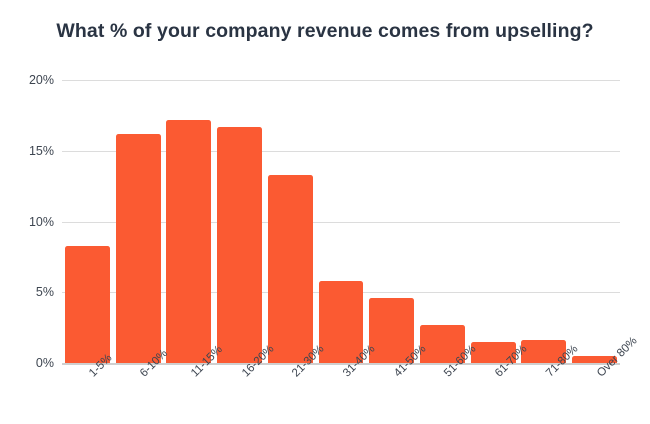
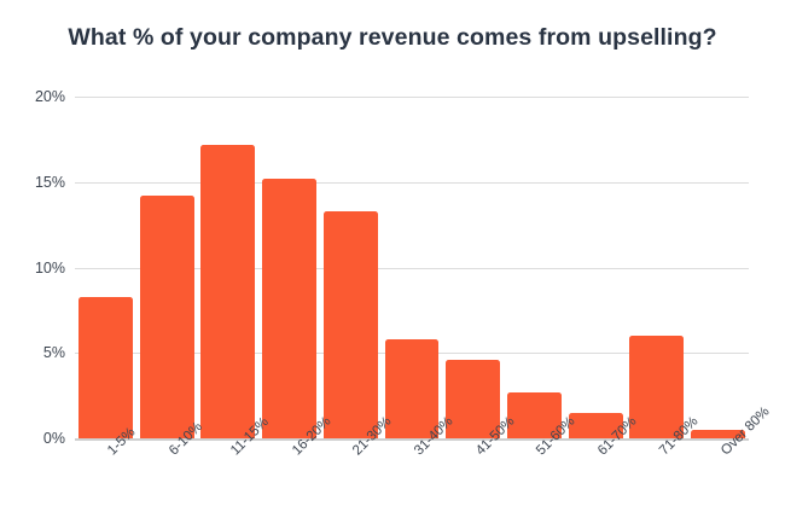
6-10%: 16.2% -> 14.2%
16-20%: 16.7% -> 15.2%
71-80%: 1.6% -> 6.0%
